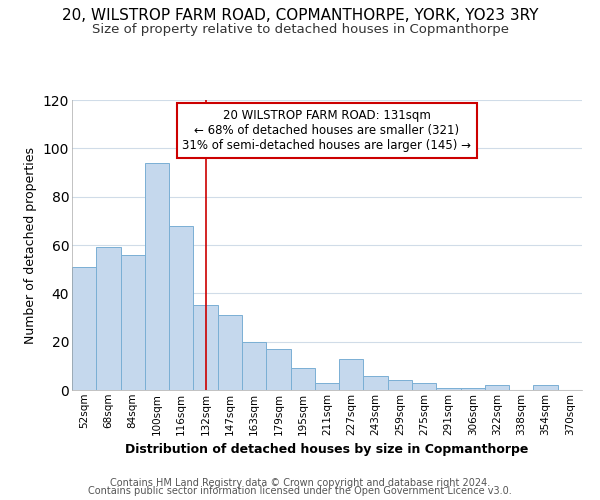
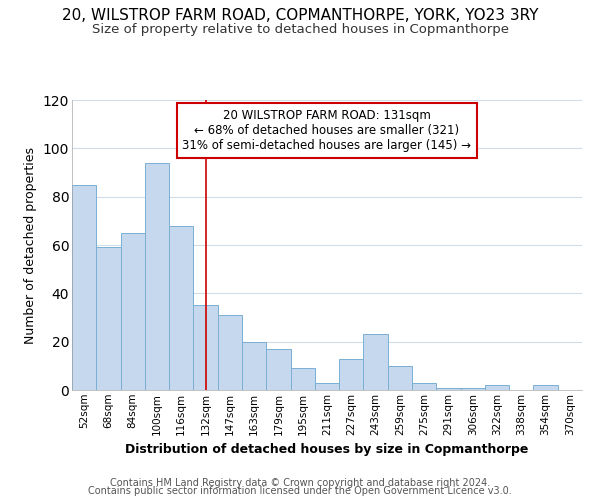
52sqm: 51 -> 85
84sqm: 56 -> 65
243sqm: 6 -> 23
259sqm: 4 -> 10
